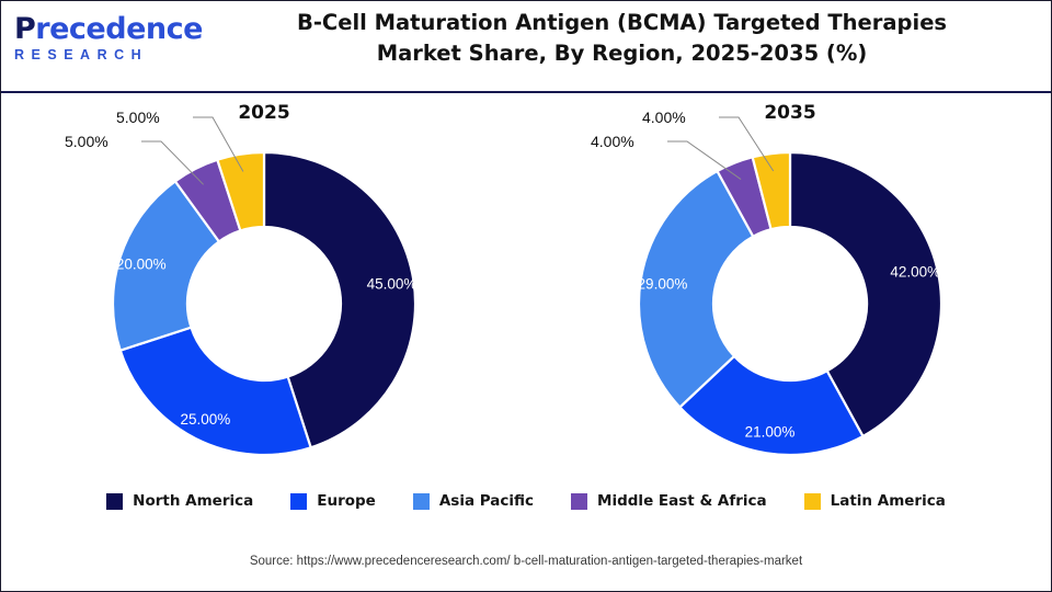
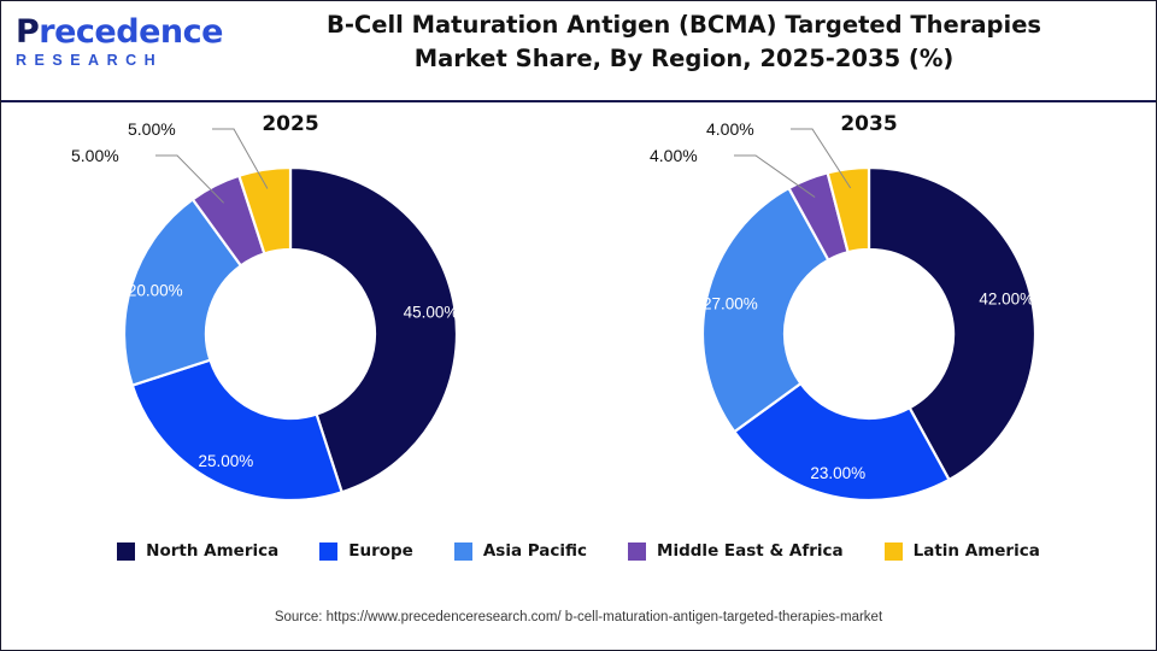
2035/Europe: 21.00% -> 23.00%
2035/Asia Pacific: 29.00% -> 27.00%
